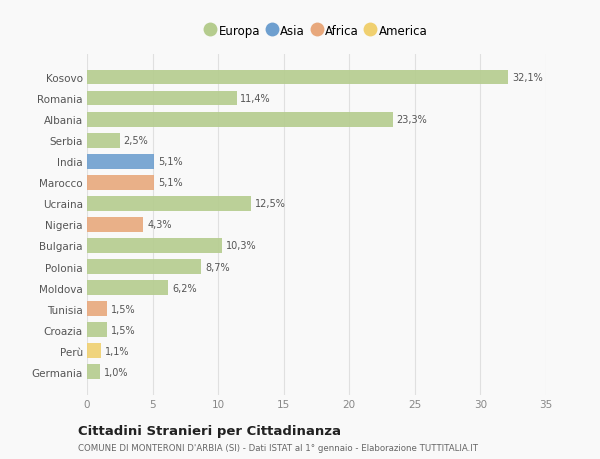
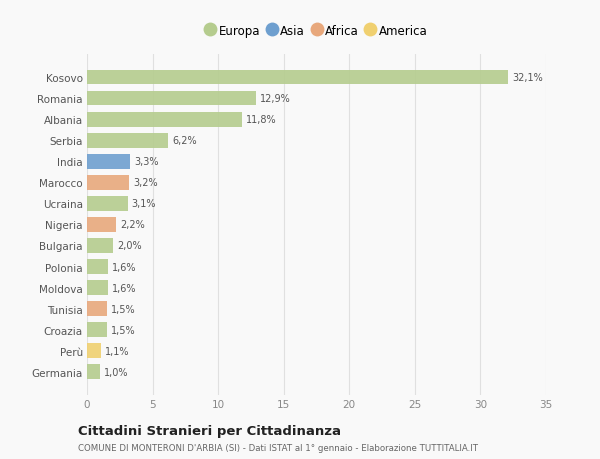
Romania: 11,4% -> 12,9%
Albania: 23,3% -> 11,8%
Serbia: 2,5% -> 6,2%
India: 5,1% -> 3,3%
Marocco: 5,1% -> 3,2%
Ucraina: 12,5% -> 3,1%
Nigeria: 4,3% -> 2,2%
Bulgaria: 10,3% -> 2,0%
Polonia: 8,7% -> 1,6%
Moldova: 6,2% -> 1,6%
